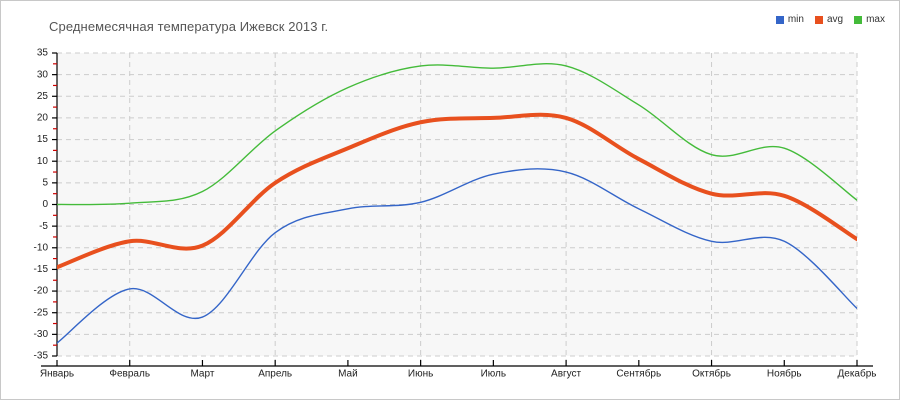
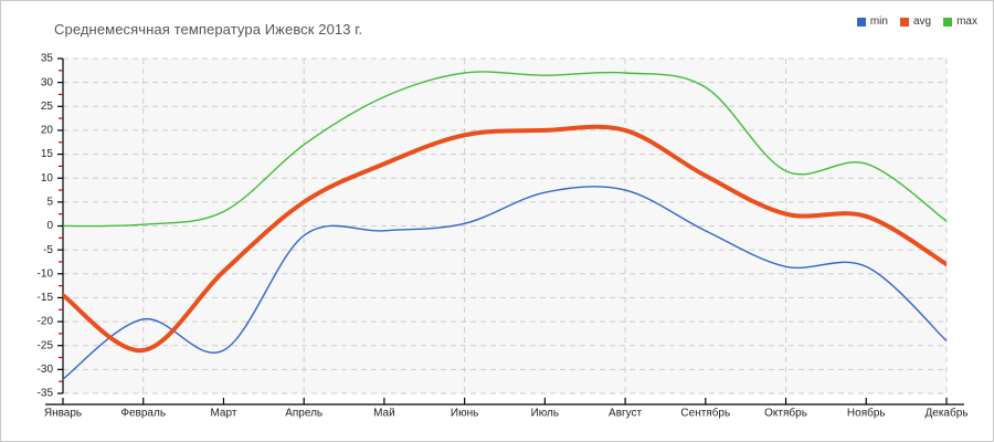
avg/Февраль: -8 -> -26
min/Апрель: -6 -> -2
max/Сентябрь: 23 -> 29
